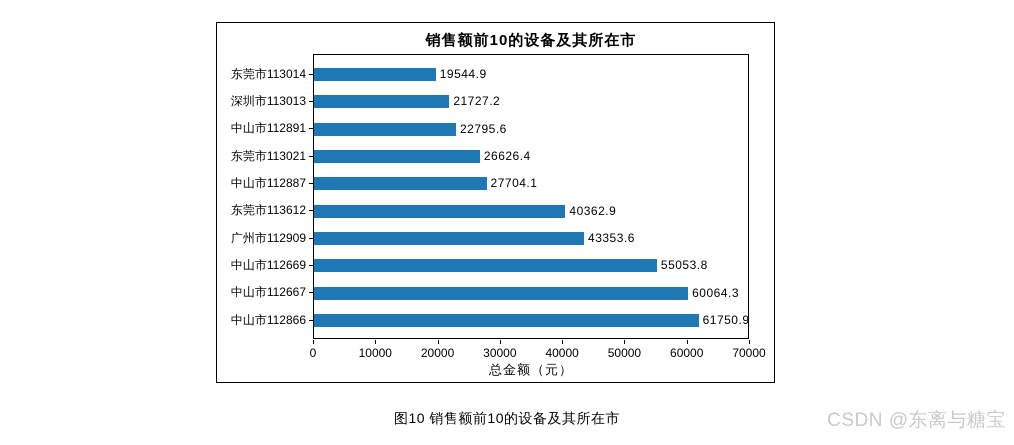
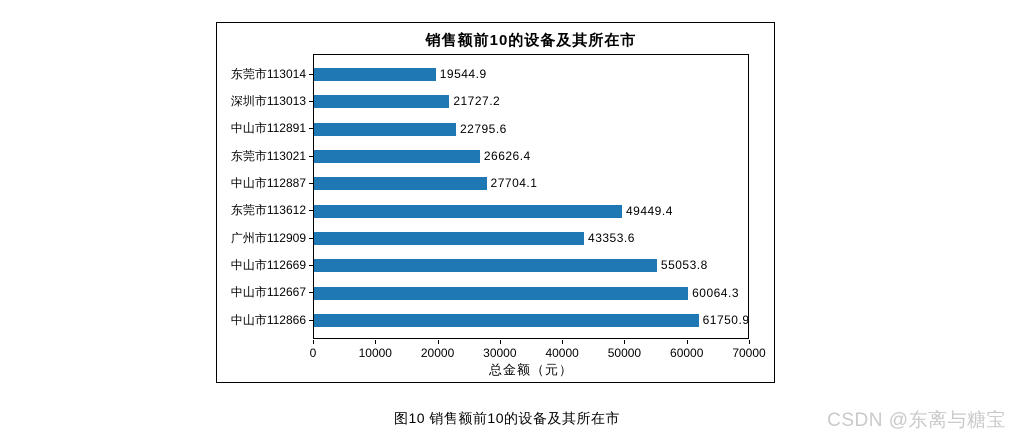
东莞市113612: 40362.9 -> 49449.4
